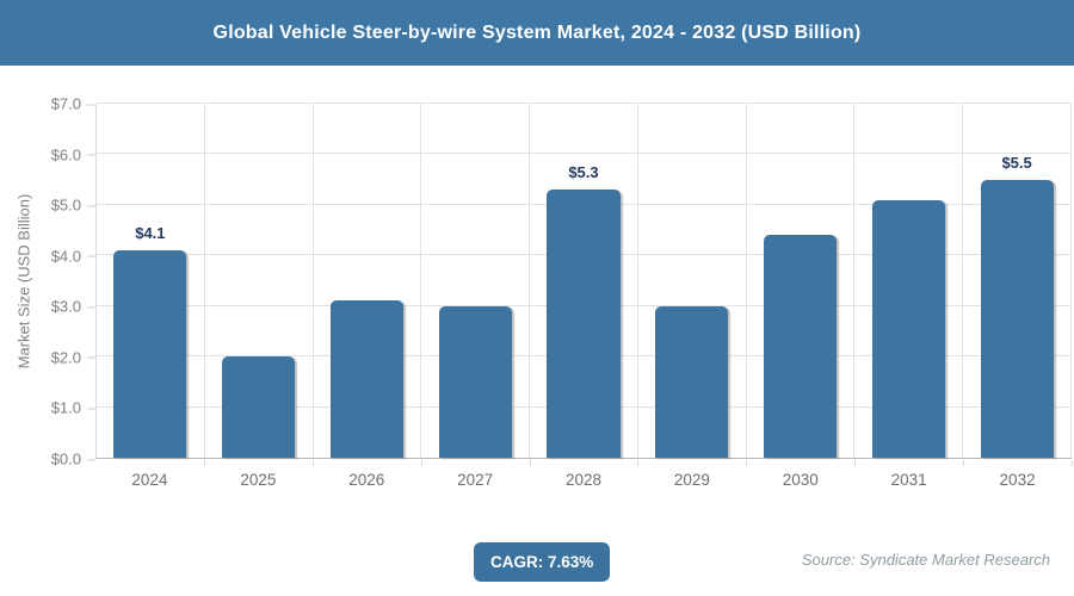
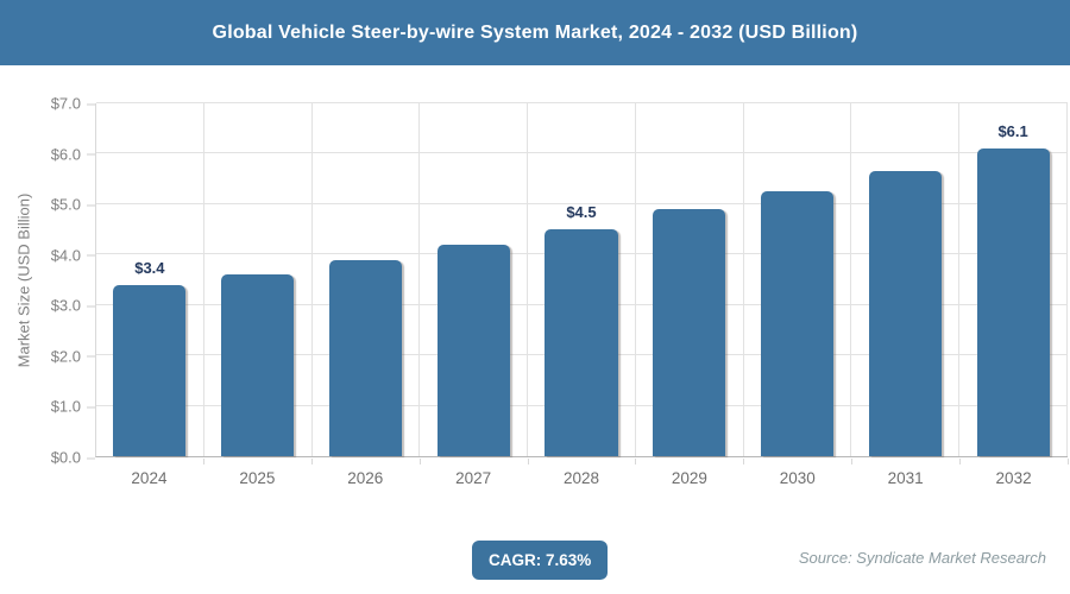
2024: $4.1 -> $3.4
2025: $2.0 -> $3.6
2026: $3.1 -> $3.9
2027: $3.0 -> $4.2
2028: $5.3 -> $4.5
2029: $3.0 -> $4.9
2030: $4.4 -> $5.2
2031: $5.1 -> $5.7
2032: $5.5 -> $6.1
